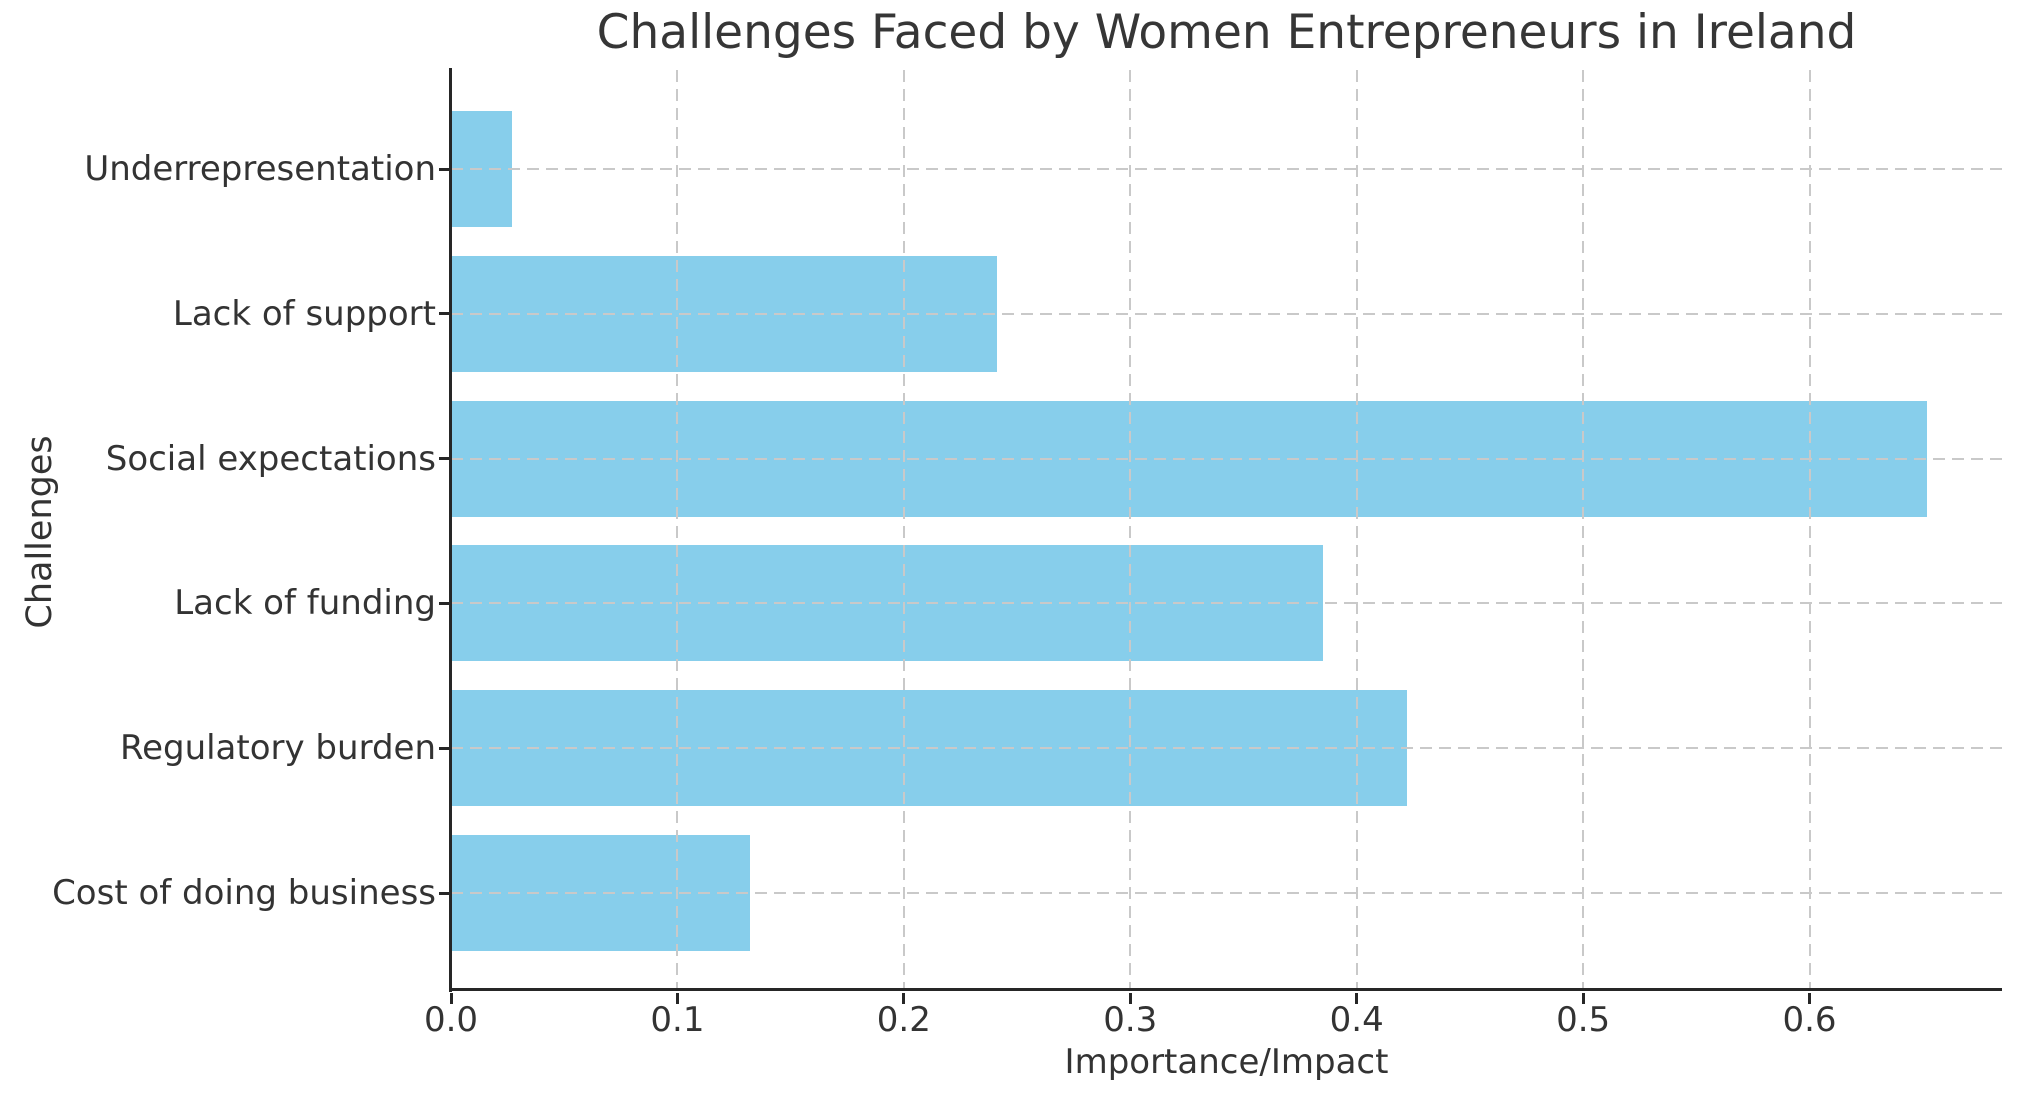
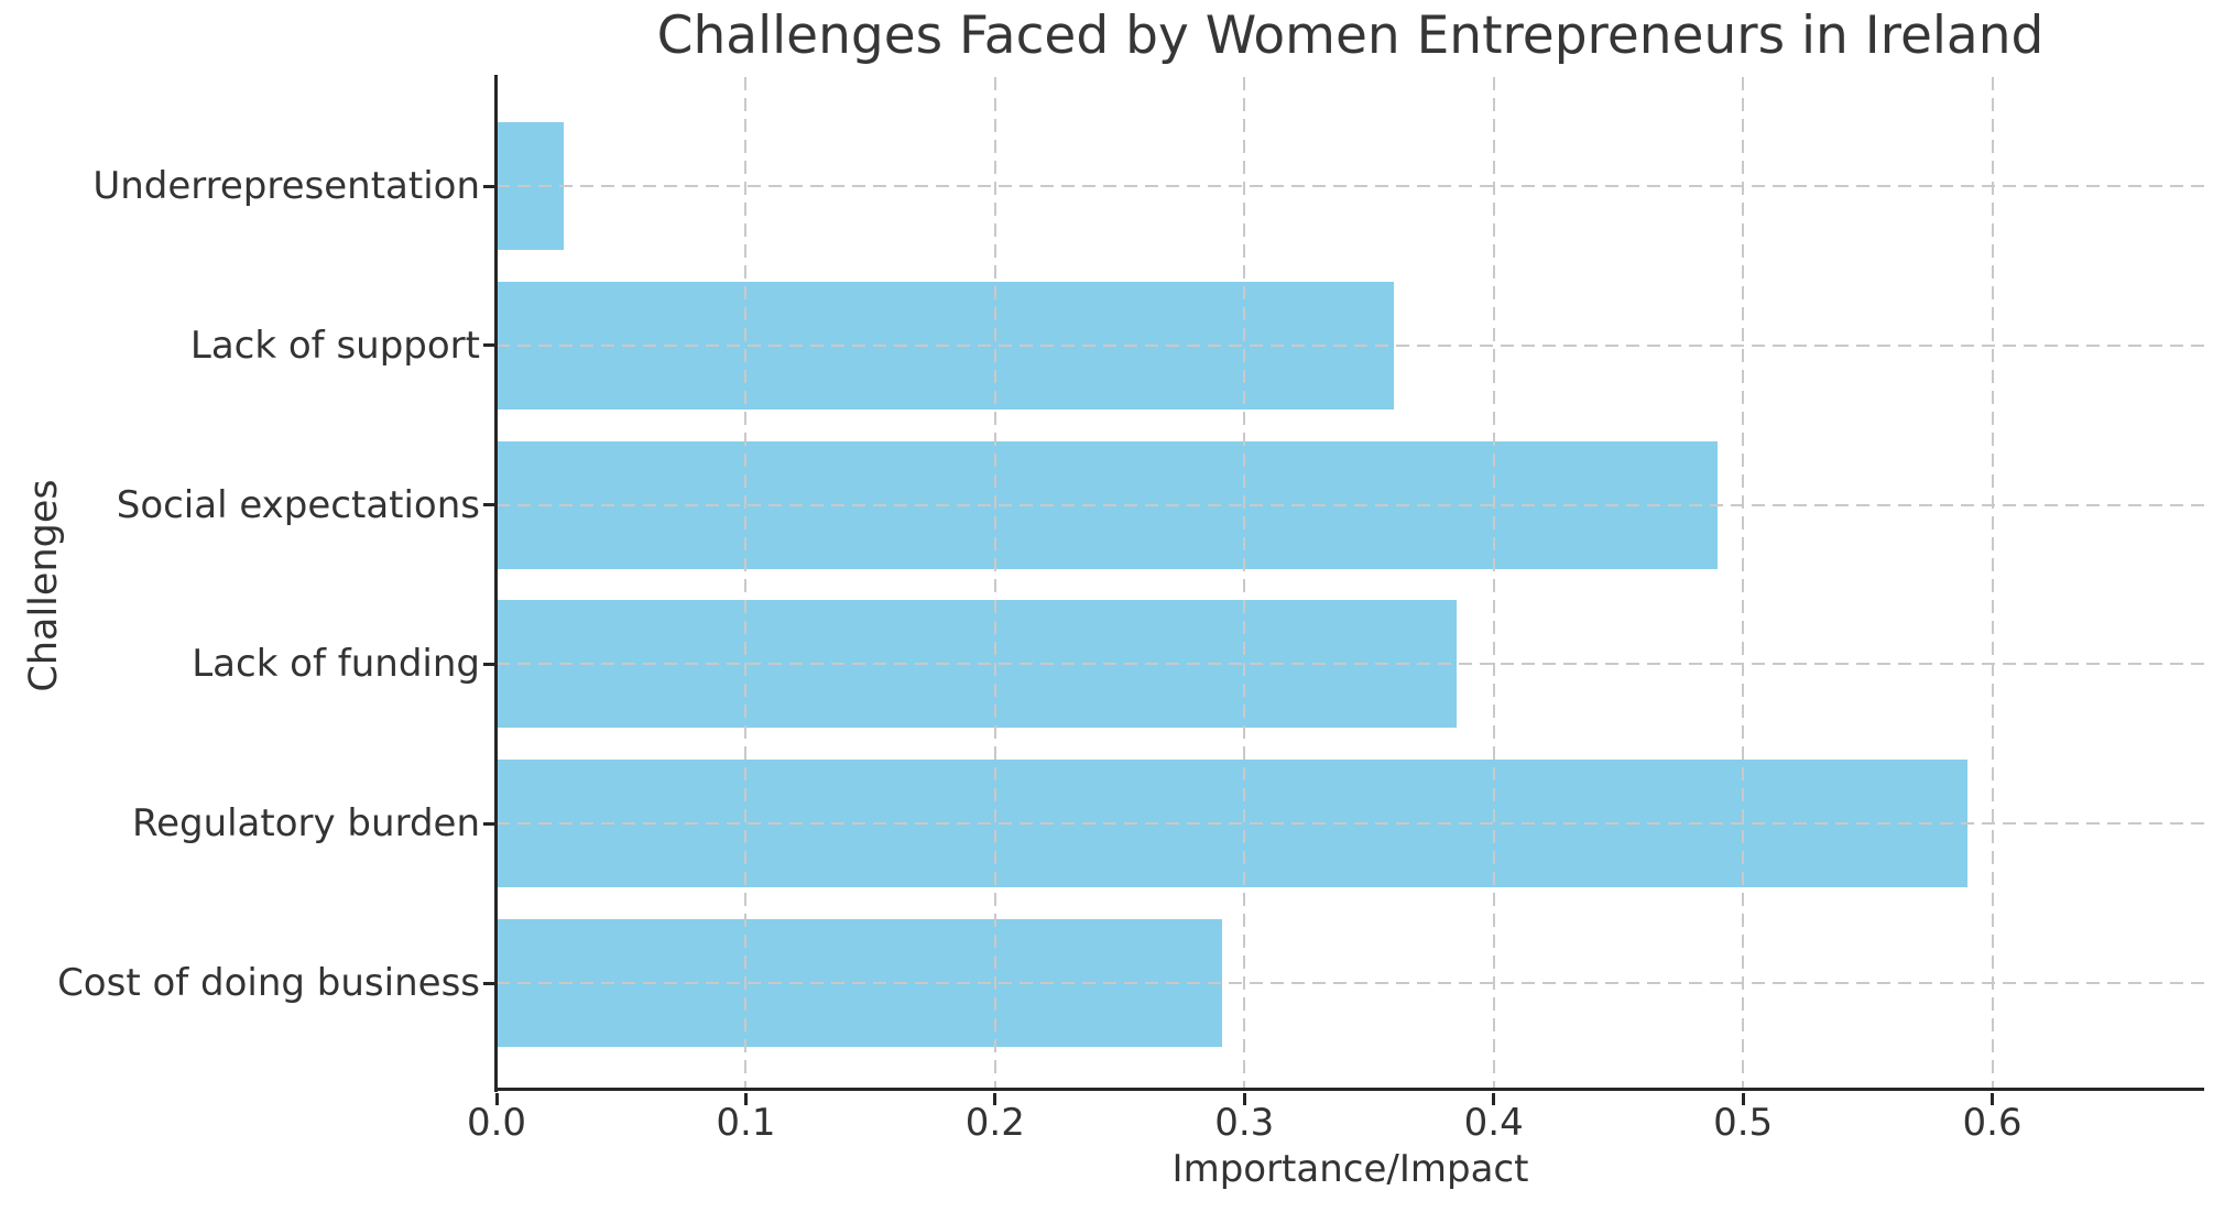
Lack of support: 0.241 -> 0.360
Social expectations: 0.652 -> 0.490
Regulatory burden: 0.422 -> 0.590
Cost of doing business: 0.132 -> 0.291
